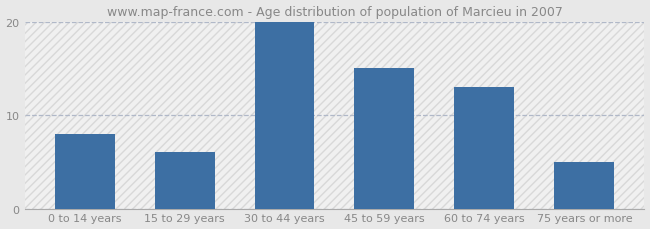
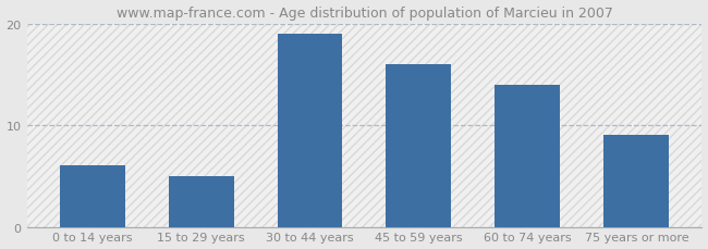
0 to 14 years: 8 -> 6
15 to 29 years: 6 -> 5
30 to 44 years: 20 -> 19
45 to 59 years: 15 -> 16
60 to 74 years: 13 -> 14
75 years or more: 5 -> 9
